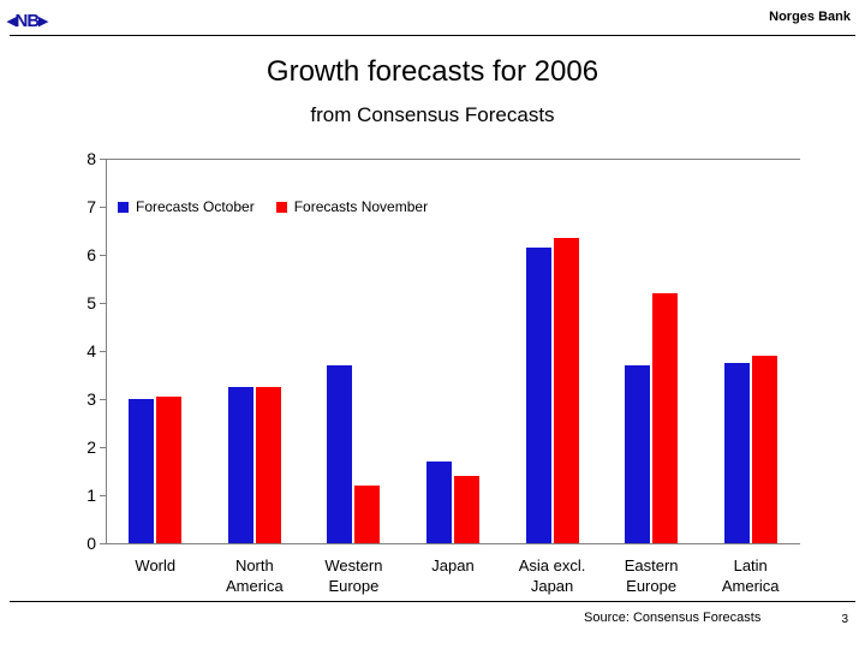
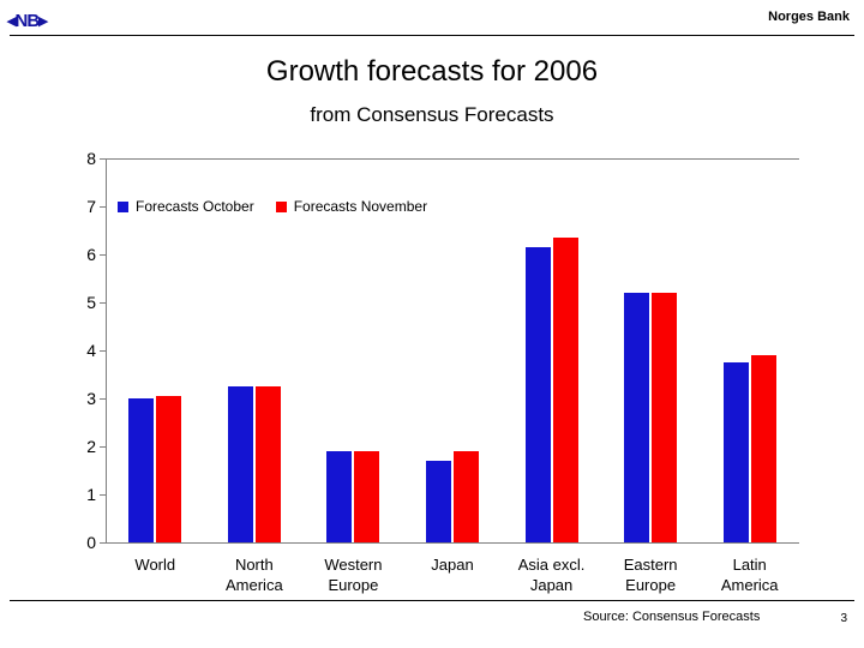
Forecasts October/Western Europe: 3.7 -> 1.9
Forecasts November/Western Europe: 1.2 -> 1.9
Forecasts November/Japan: 1.4 -> 1.9
Forecasts October/Eastern Europe: 3.7 -> 5.2
